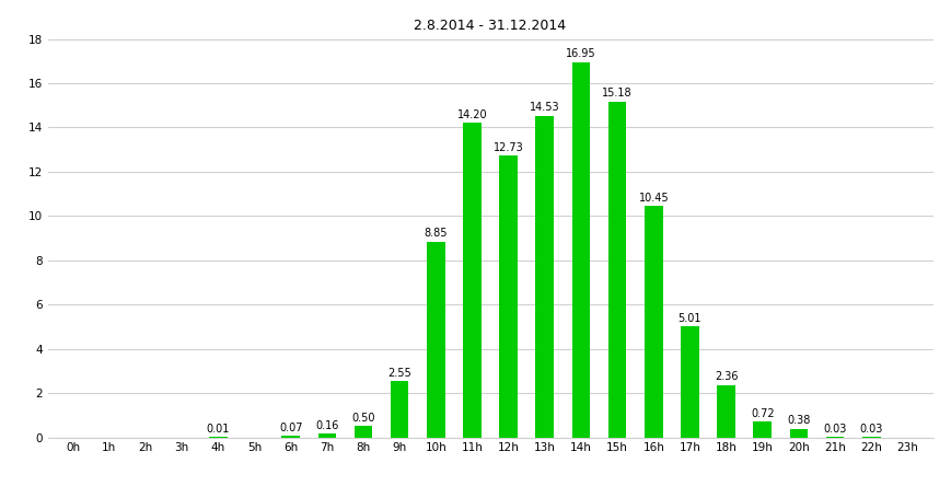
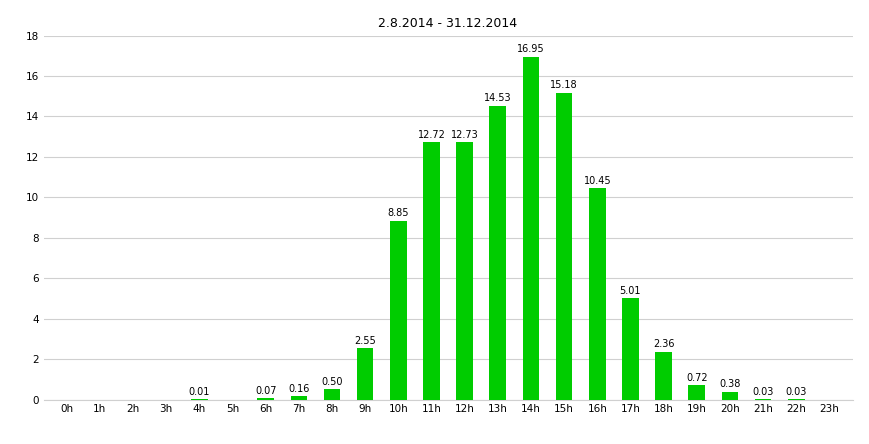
11h: 14.20 -> 12.72
